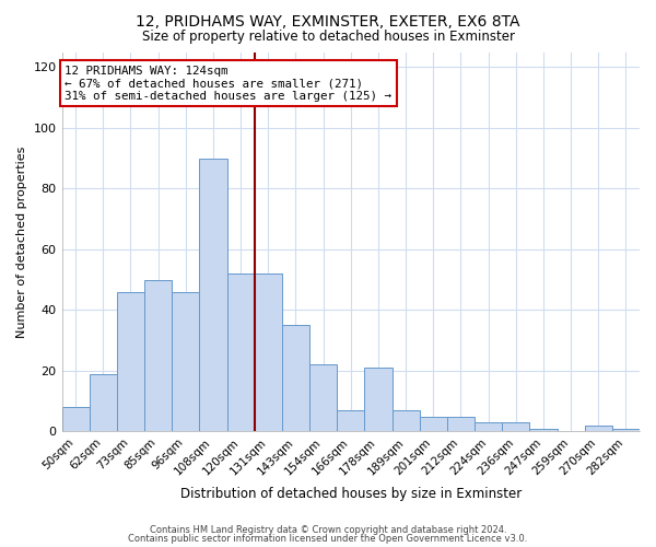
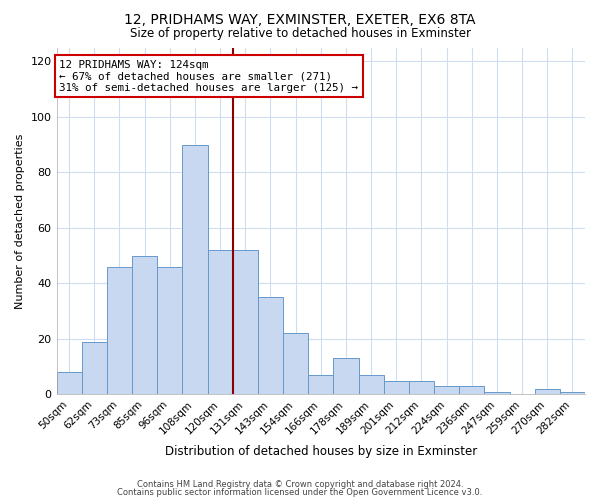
178sqm: 21 -> 13
